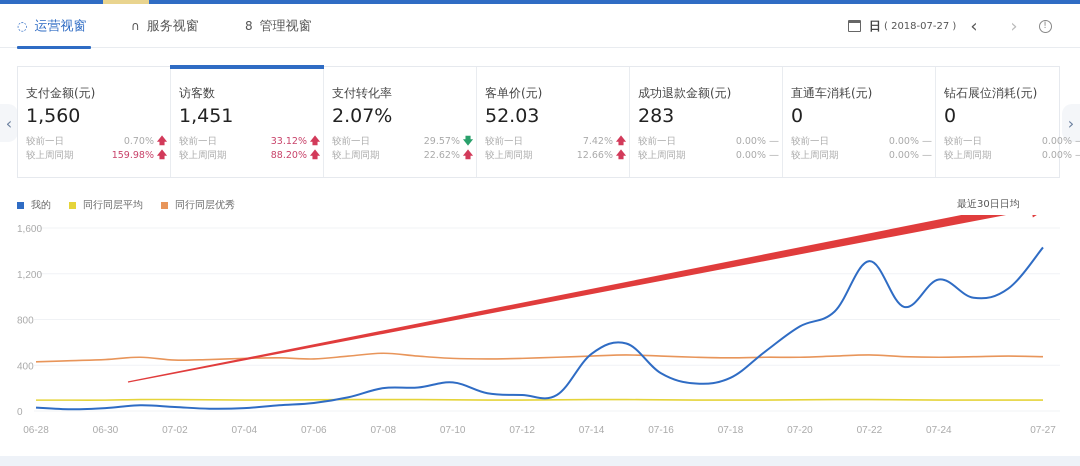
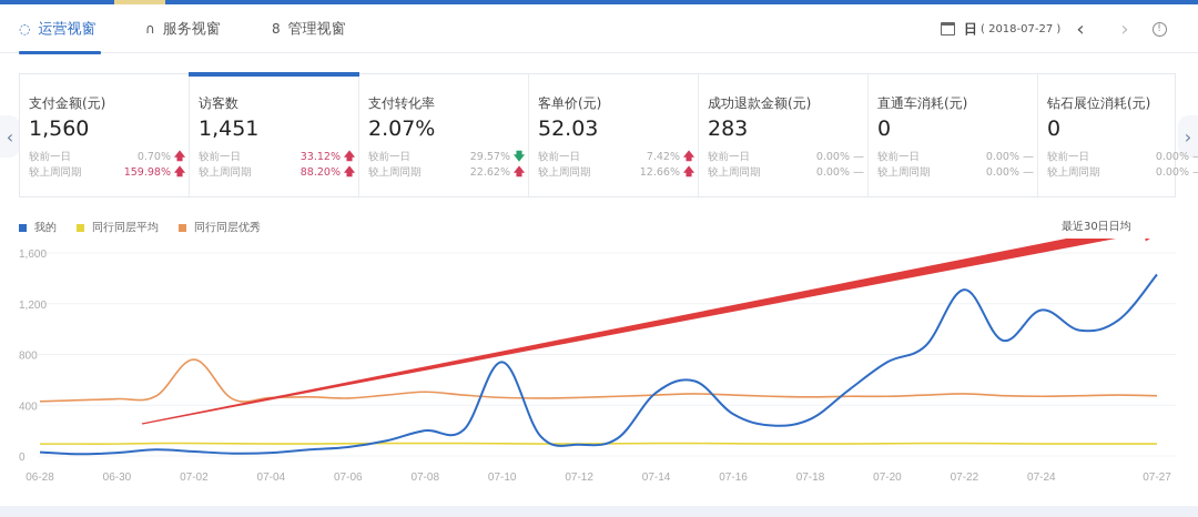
同行同层优秀/07-02: 440 -> 760
我的/07-10: 250 -> 740
我的/07-12: 140 -> 90
